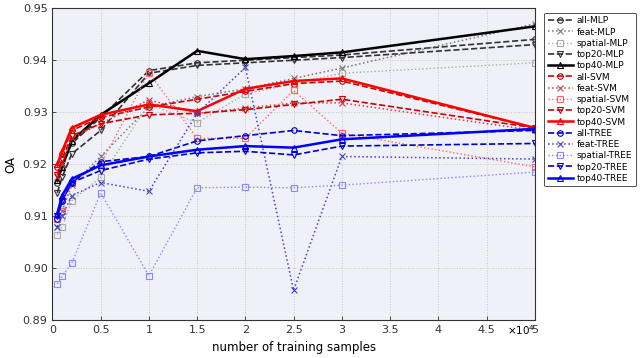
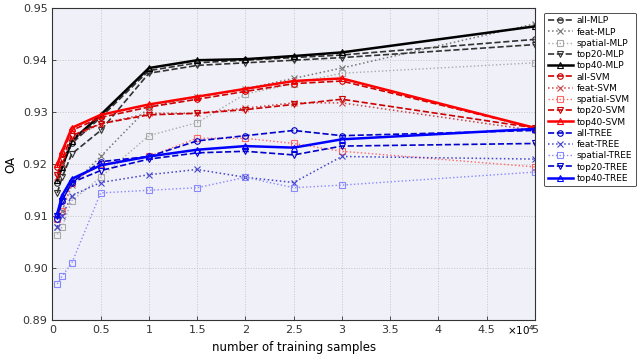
spatial-MLP/1: 0.9316 -> 0.9255
top40-MLP/1: 0.9356 -> 0.9385
feat-SVM/1: 0.9324 -> 0.9298
spatial-SVM/1: 0.9376 -> 0.9215
feat-TREE/1: 0.9148 -> 0.9180
spatial-TREE/1: 0.8986 -> 0.9150
top40-MLP/1.5: 0.9418 -> 0.9400
top40-SVM/1.5: 0.9302 -> 0.9330
feat-TREE/1.5: 0.9298 -> 0.9190
feat-TREE/2: 0.9386 -> 0.9175
spatial-TREE/2: 0.9156 -> 0.9175
spatial-SVM/2.5: 0.9342 -> 0.9240
feat-TREE/2.5: 0.8958 -> 0.9165
spatial-SVM/3: 0.9260 -> 0.9225
